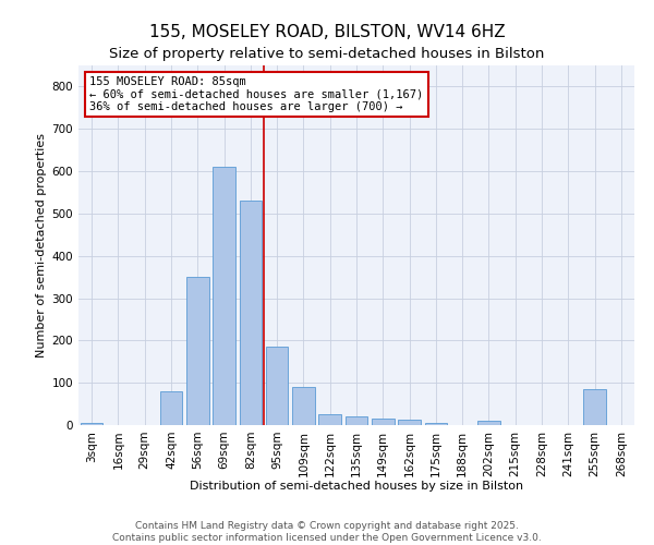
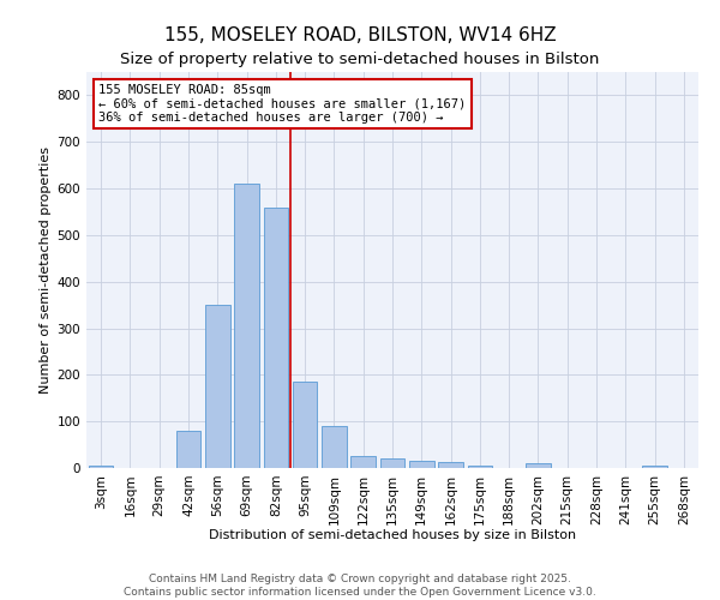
82sqm: 530 -> 560
255sqm: 85 -> 5
